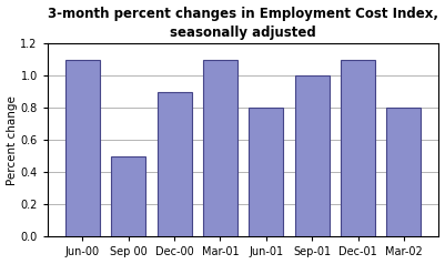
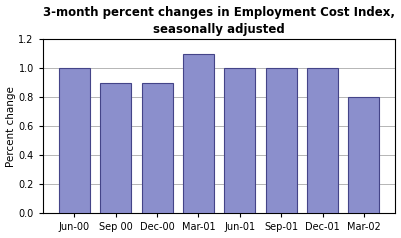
Jun-00: 1.1 -> 1.0
Sep 00: 0.5 -> 0.9
Jun-01: 0.8 -> 1.0
Dec-01: 1.1 -> 1.0
